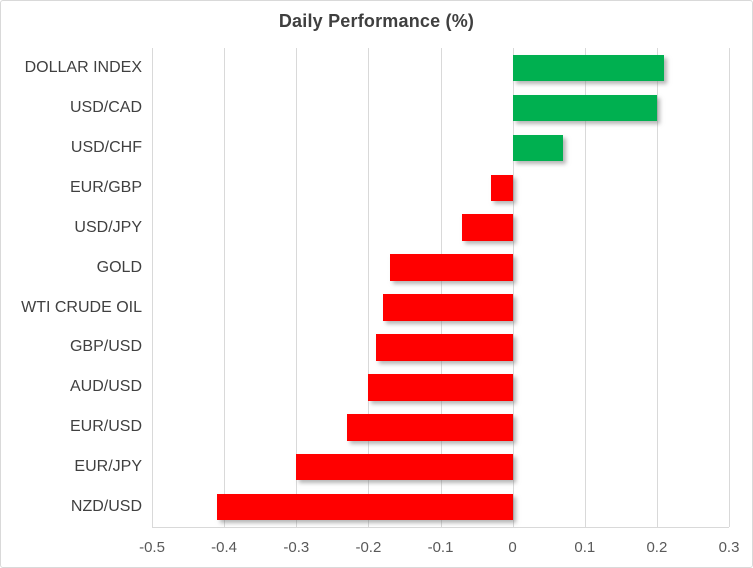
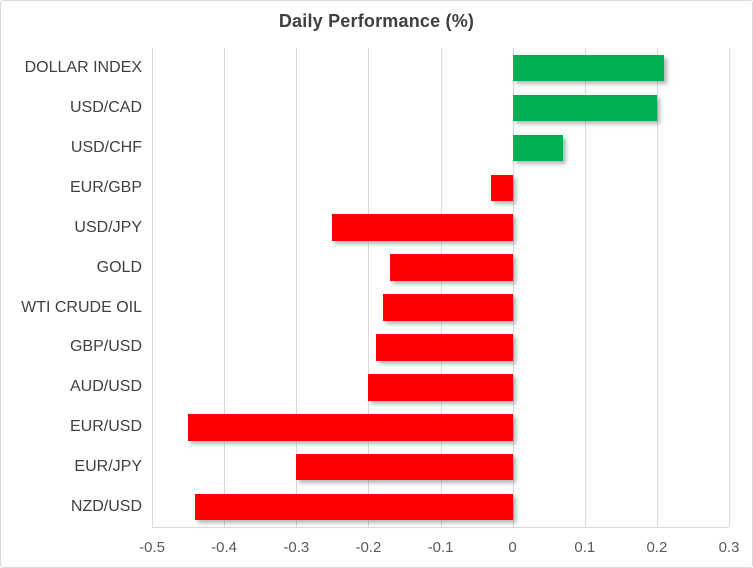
USD/JPY: -0.07 -> -0.25
EUR/USD: -0.23 -> -0.45
NZD/USD: -0.41 -> -0.44
